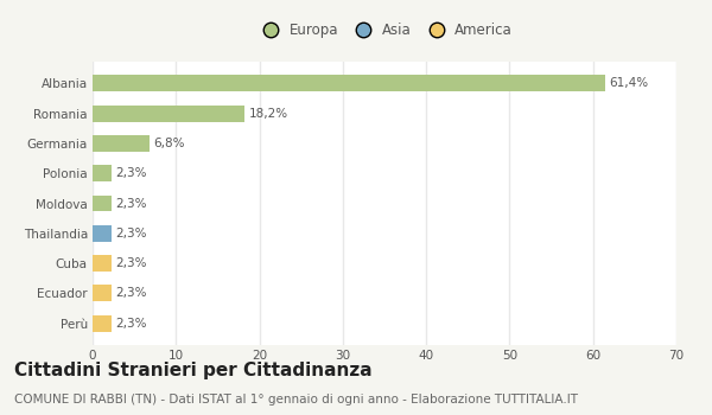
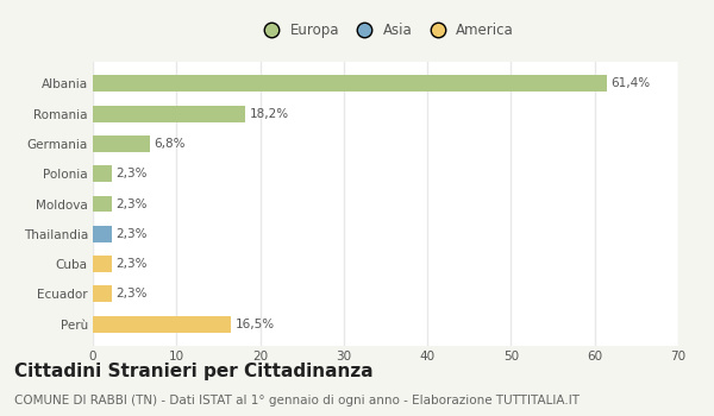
Perù: 2,3% -> 16,5%
